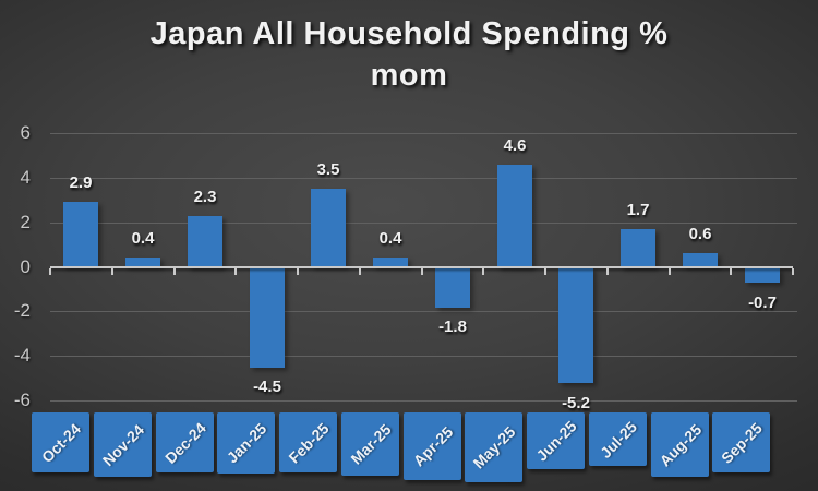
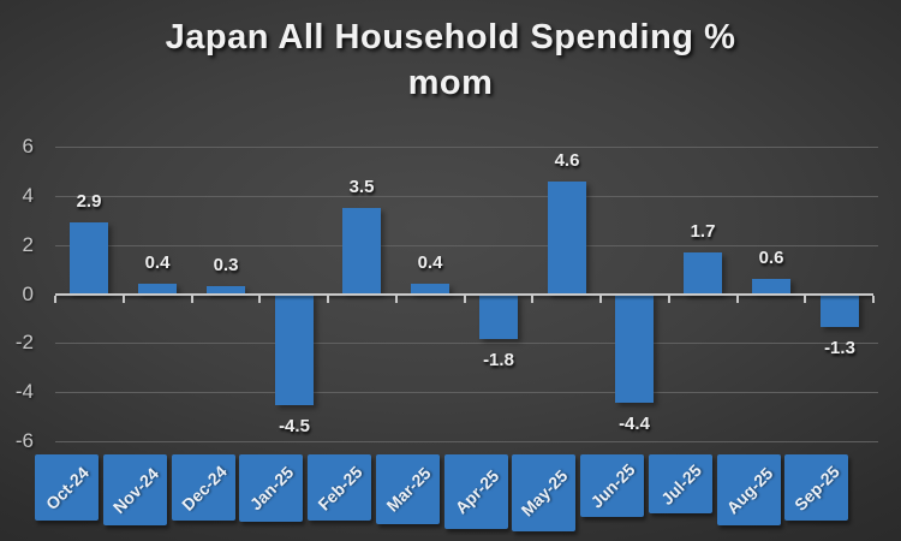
Dec-24: 2.3 -> 0.3
Jun-25: -5.2 -> -4.4
Sep-25: -0.7 -> -1.3
